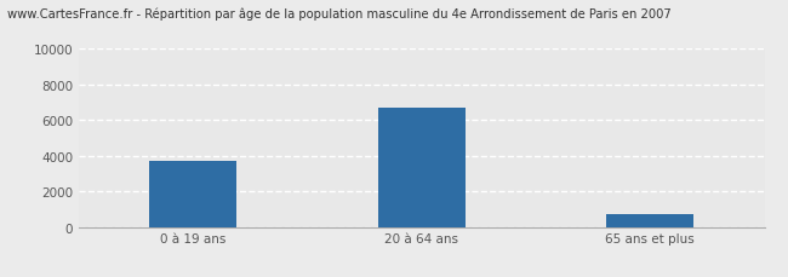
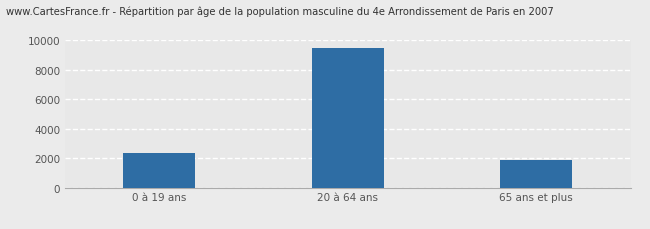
0 à 19 ans: 3700 -> 2400
20 à 64 ans: 6700 -> 9500
65 ans et plus: 700 -> 1900
